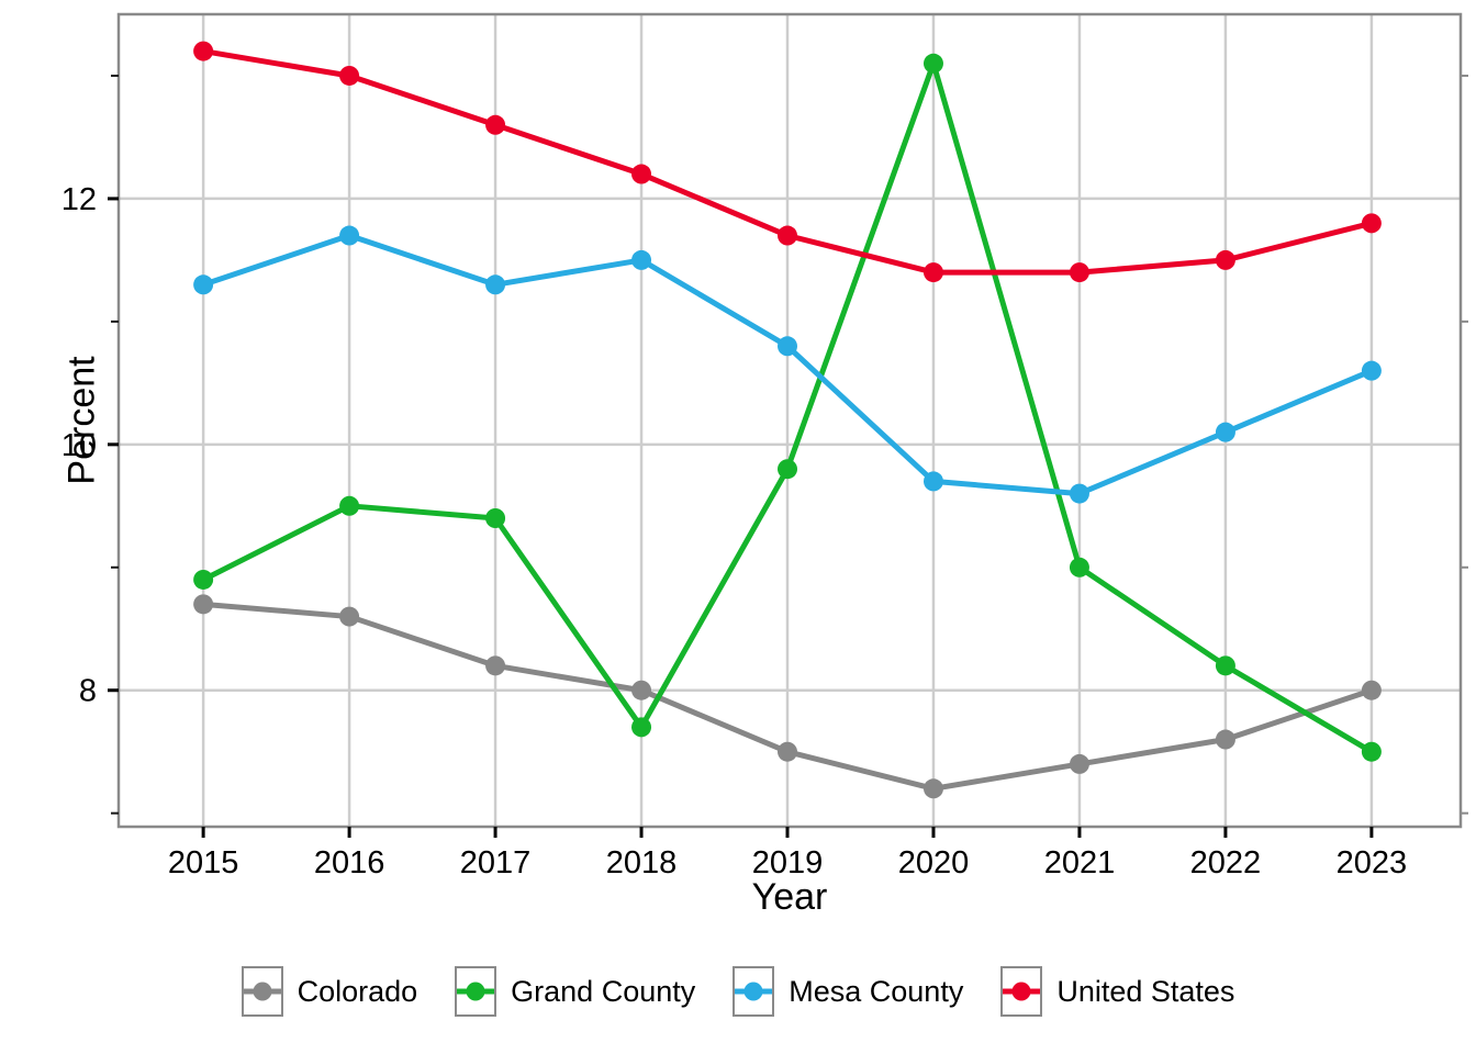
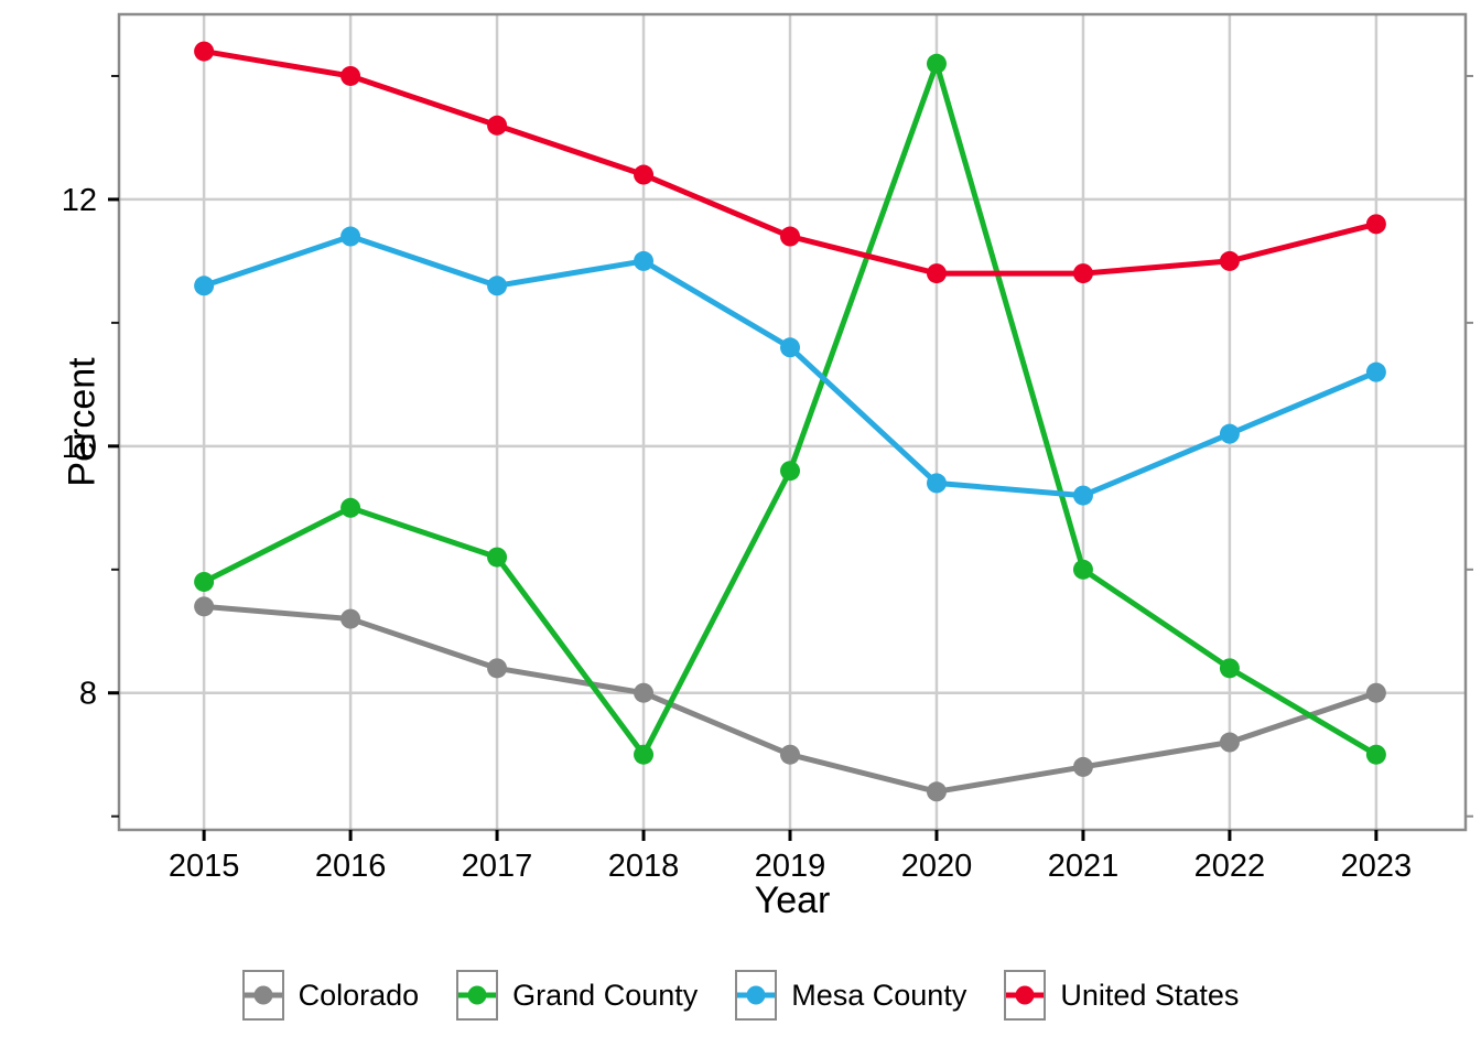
Grand County/2017: 9.4 -> 9.1
Grand County/2018: 7.7 -> 7.5
